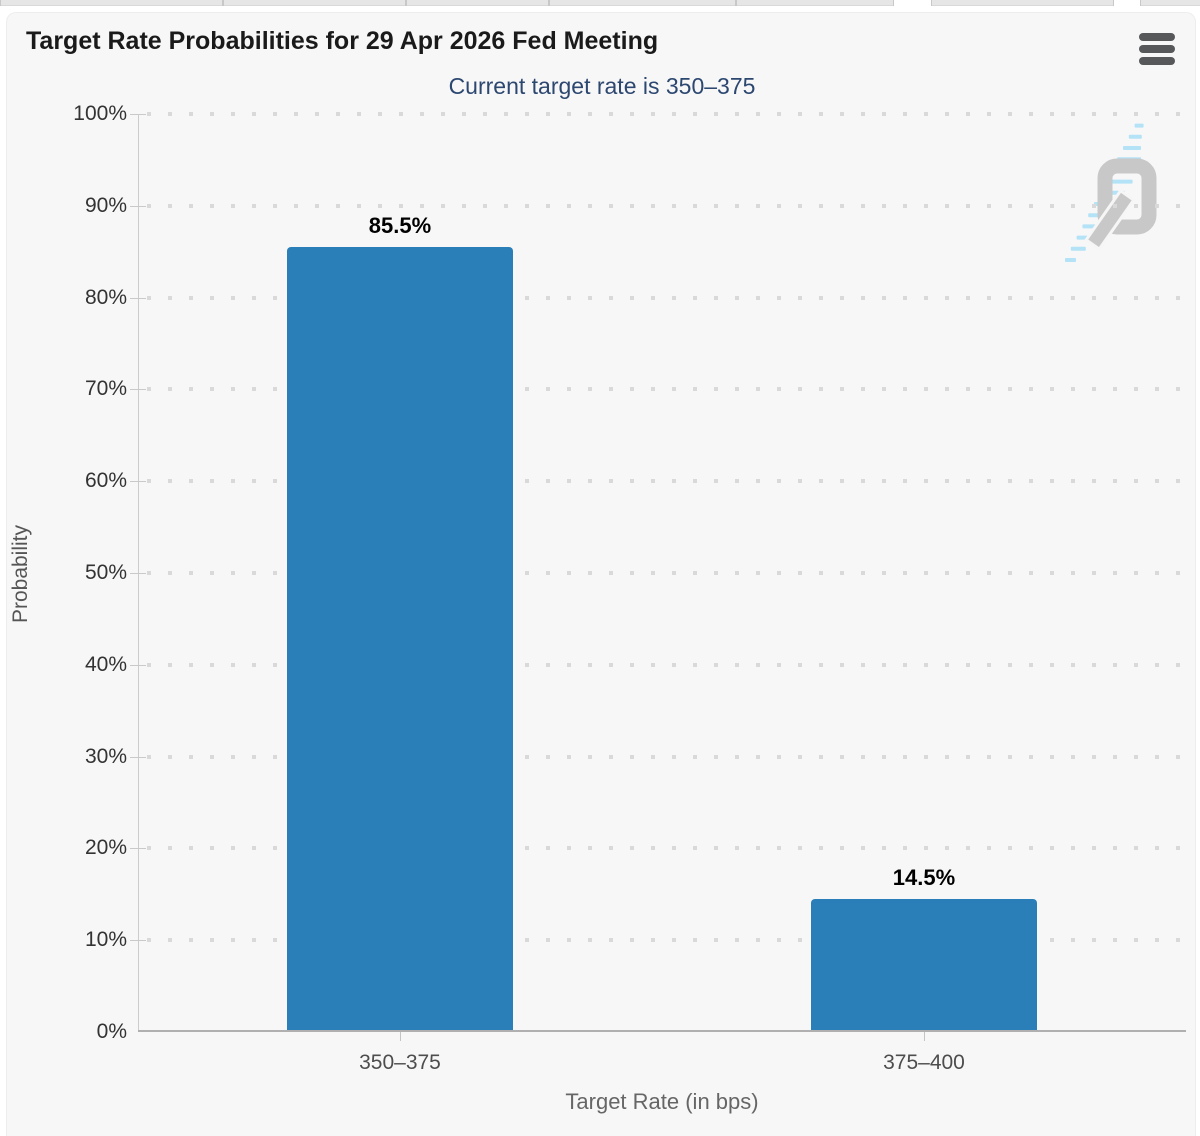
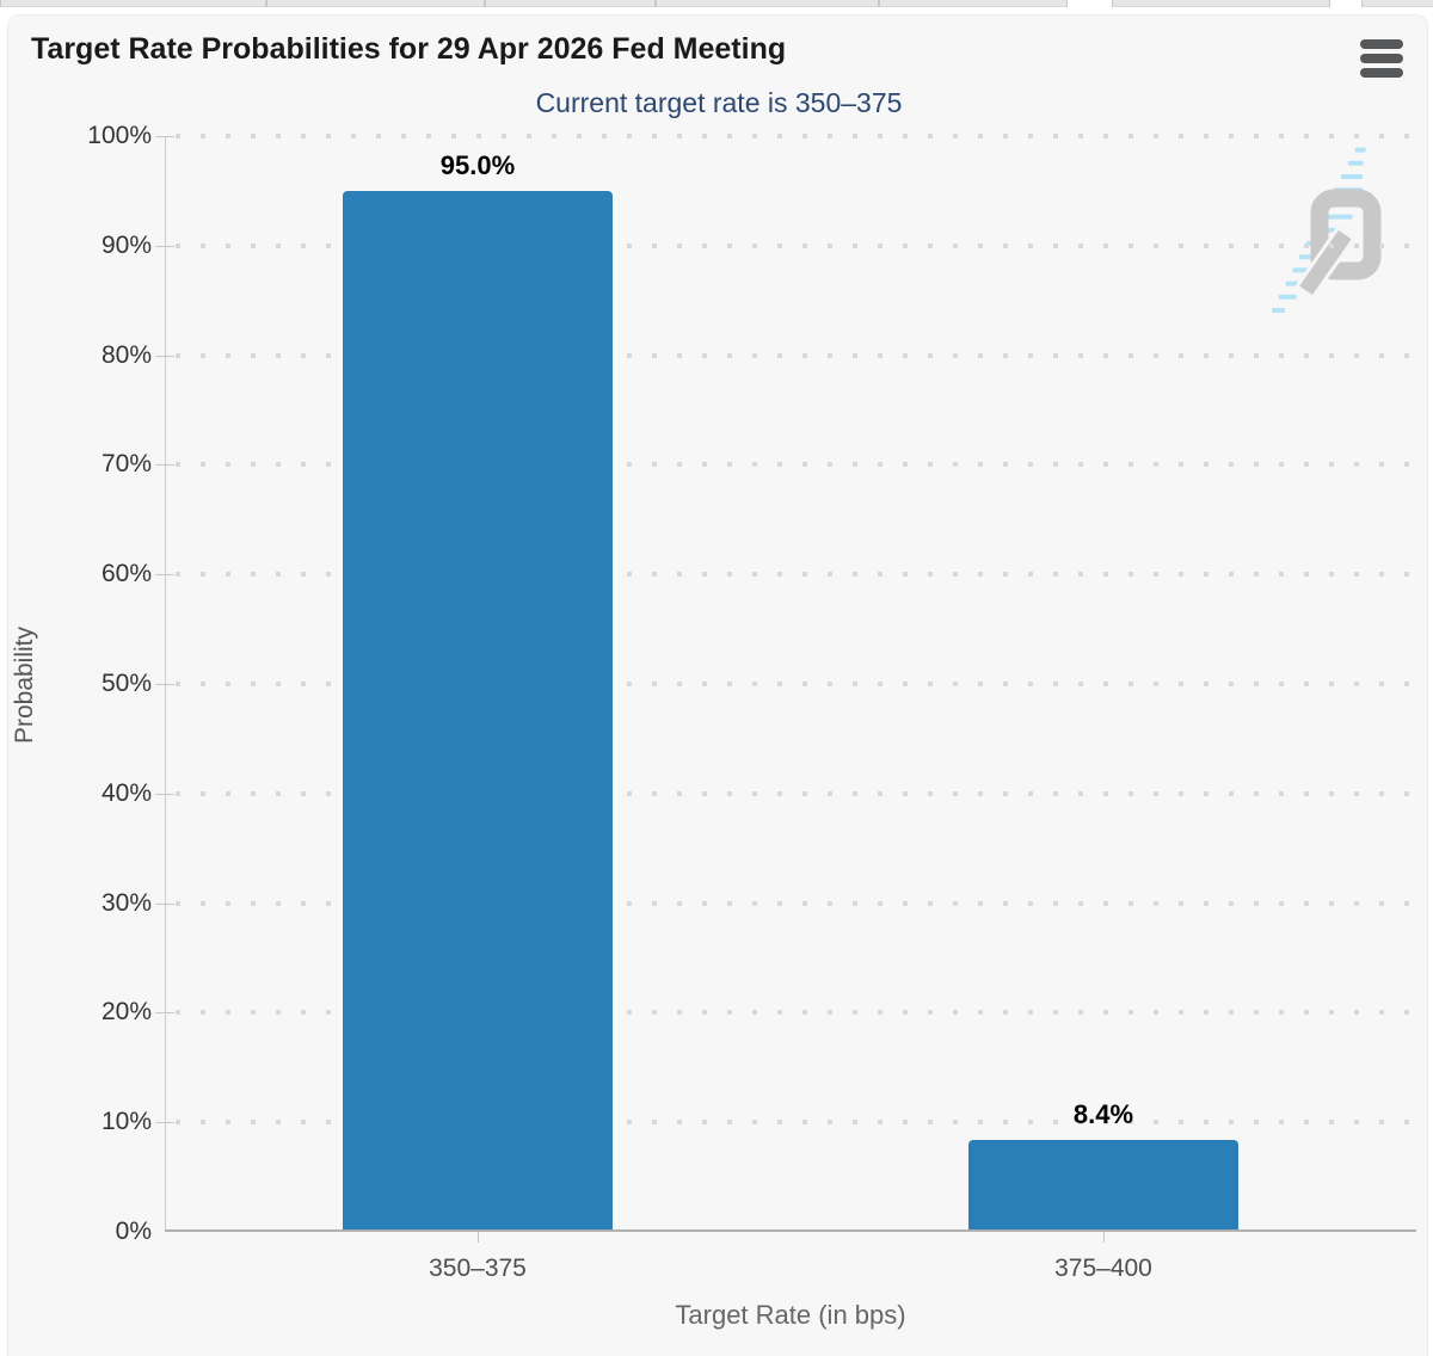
350–375: 85.5% -> 95.0%
375–400: 14.5% -> 8.4%
